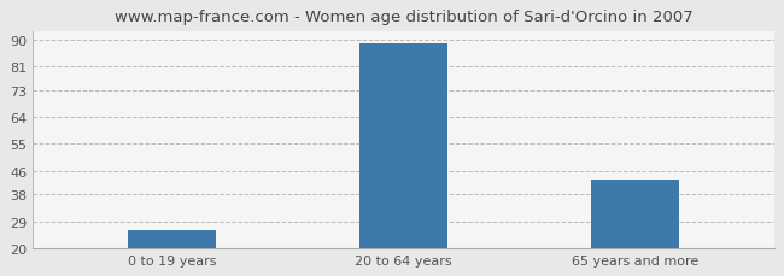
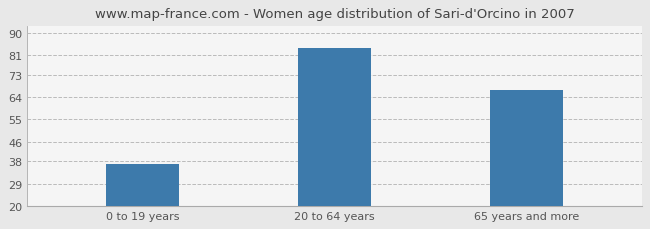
0 to 19 years: 26 -> 37
20 to 64 years: 89 -> 84
65 years and more: 43 -> 67
